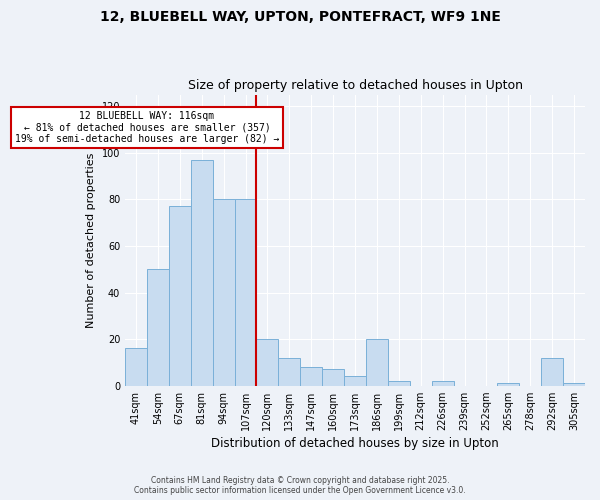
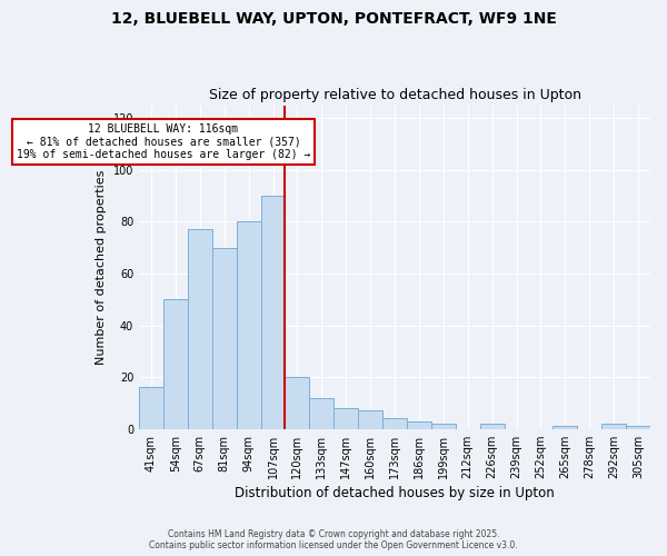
81sqm: 97 -> 70
107sqm: 80 -> 90
186sqm: 20 -> 3
292sqm: 12 -> 2
